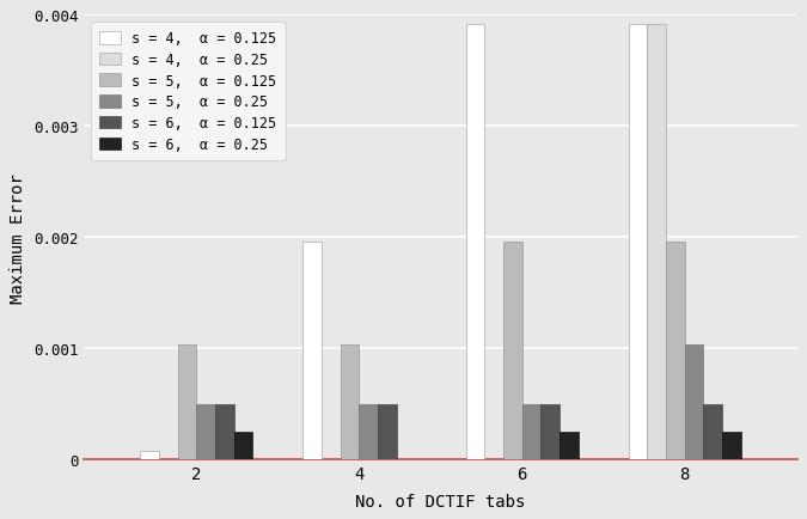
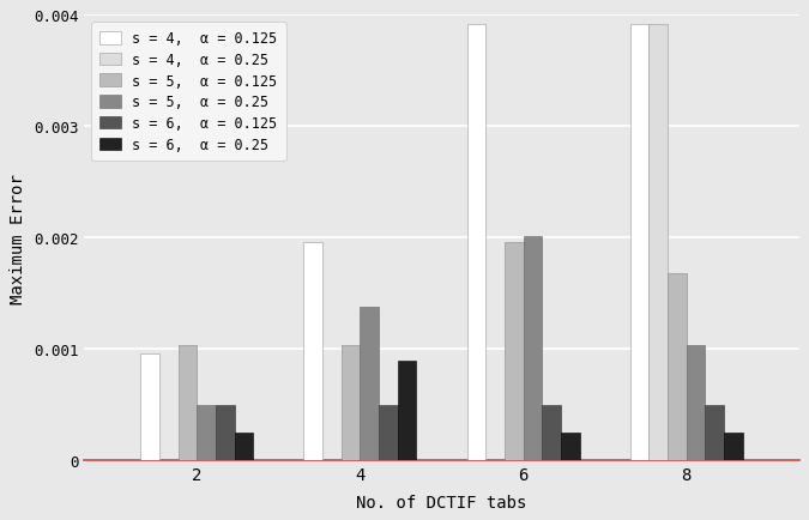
s = 4, α = 0.125/2: 0.00009 -> 0.00096
s = 5, α = 0.25/4: 0.00050 -> 0.00138
s = 6, α = 0.25/4: 0.00001 -> 0.00090
s = 5, α = 0.25/6: 0.00050 -> 0.00202
s = 5, α = 0.125/8: 0.00196 -> 0.00168
